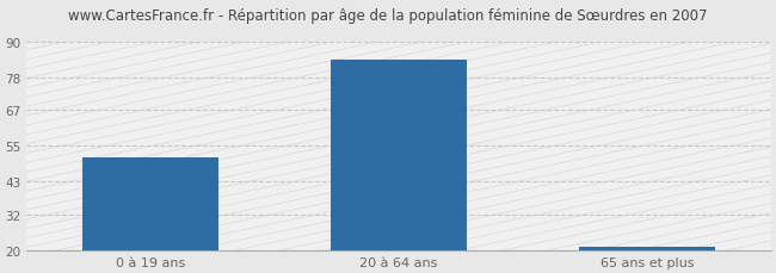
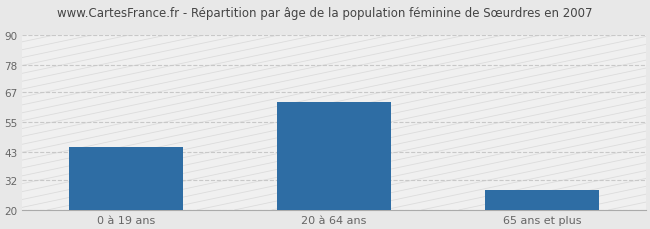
0 à 19 ans: 51 -> 45
20 à 64 ans: 84 -> 63
65 ans et plus: 21 -> 28
